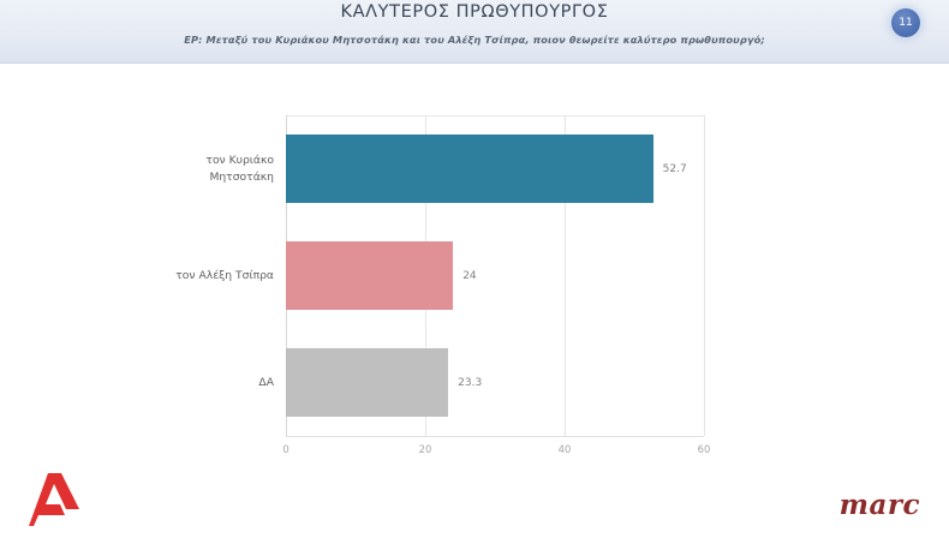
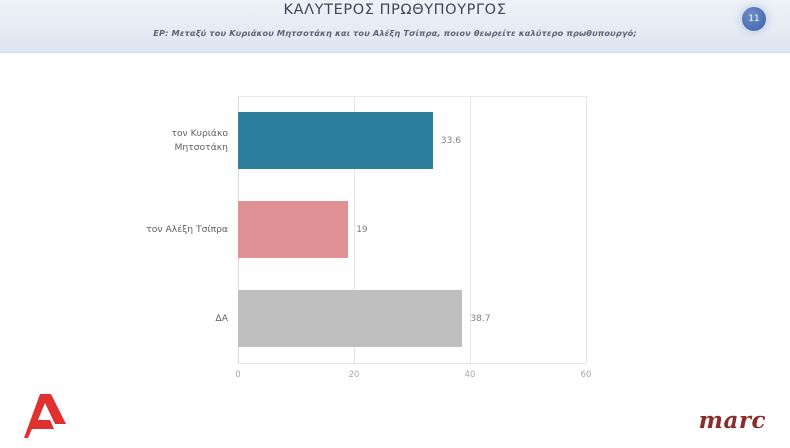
τον Κυριάκο Μητσοτάκη: 52.7 -> 33.6
τον Αλέξη Τσίπρα: 24 -> 19
ΔΑ: 23.3 -> 38.7
